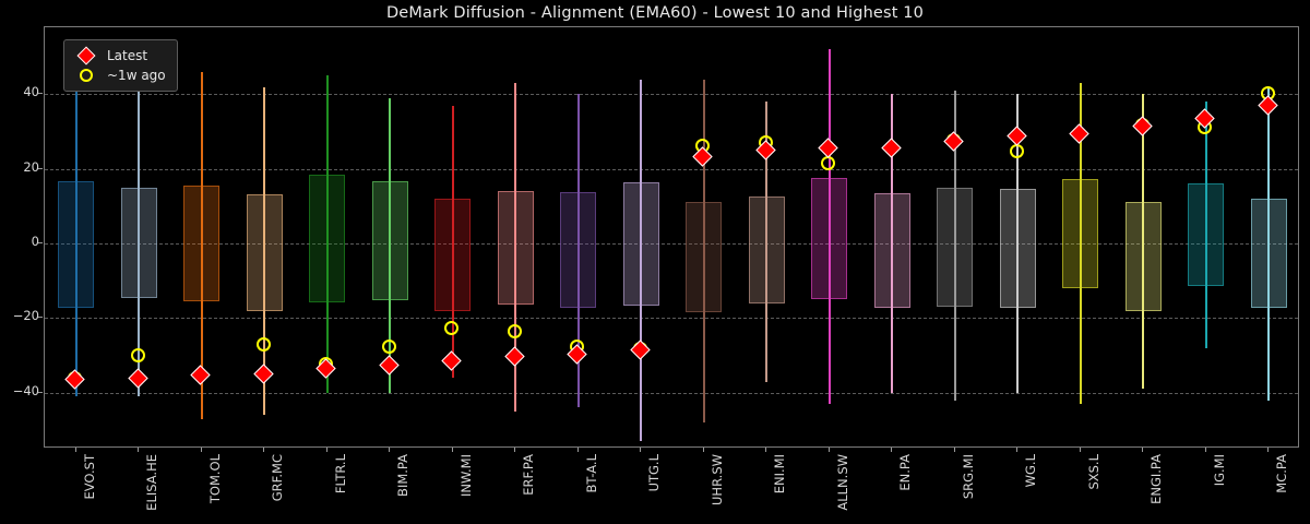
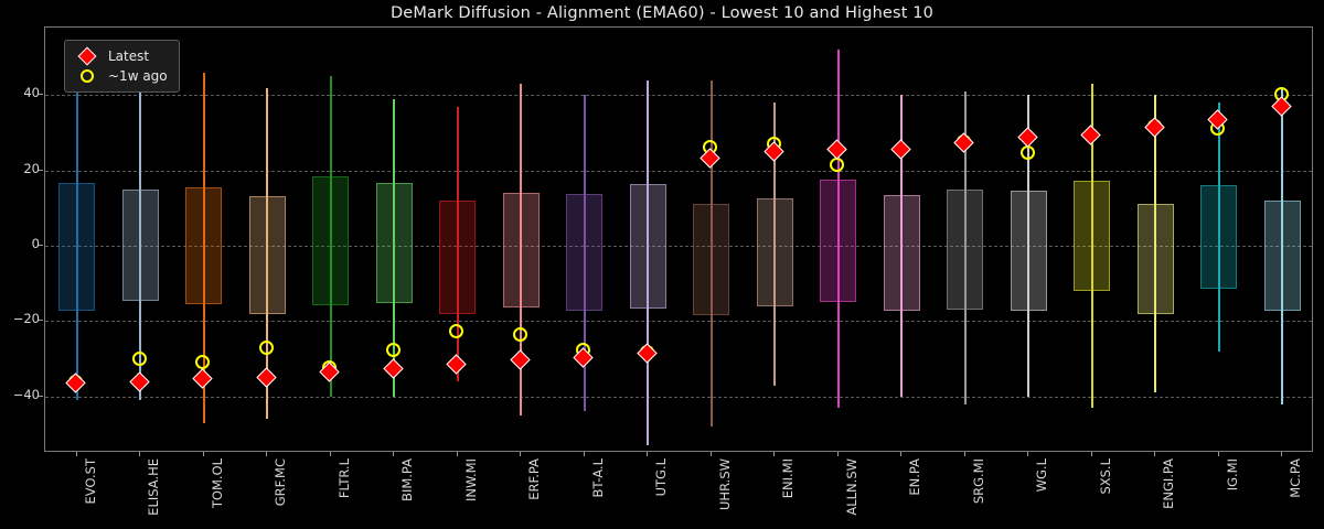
~1w ago/TOM.OL: -35 -> -31
